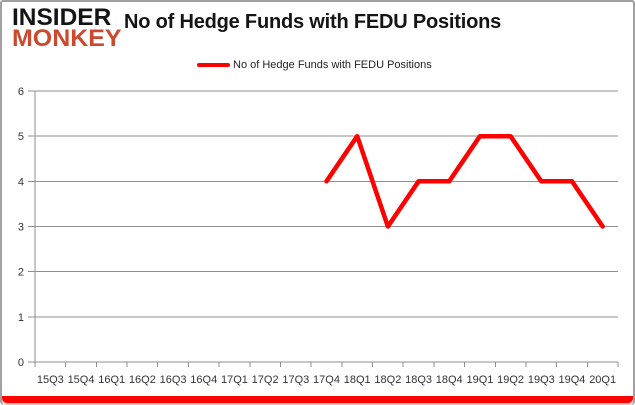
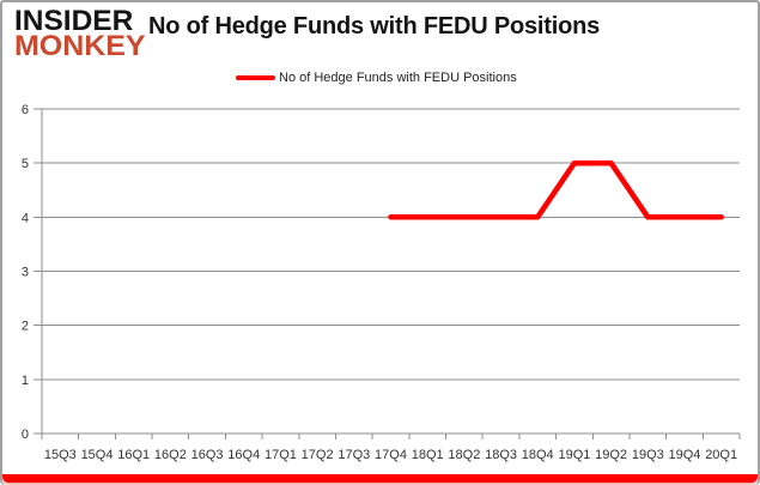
18Q1: 5 -> 4
18Q2: 3 -> 4
20Q1: 3 -> 4
